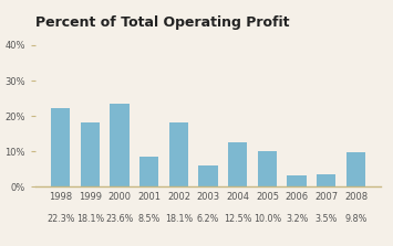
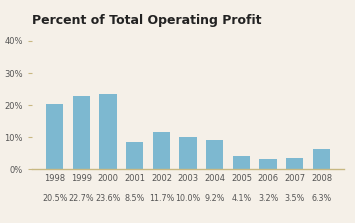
1998: 22.3% -> 20.5%
1999: 18.1% -> 22.7%
2002: 18.1% -> 11.7%
2003: 6.2% -> 10.0%
2004: 12.5% -> 9.2%
2005: 10.0% -> 4.1%
2008: 9.8% -> 6.3%
